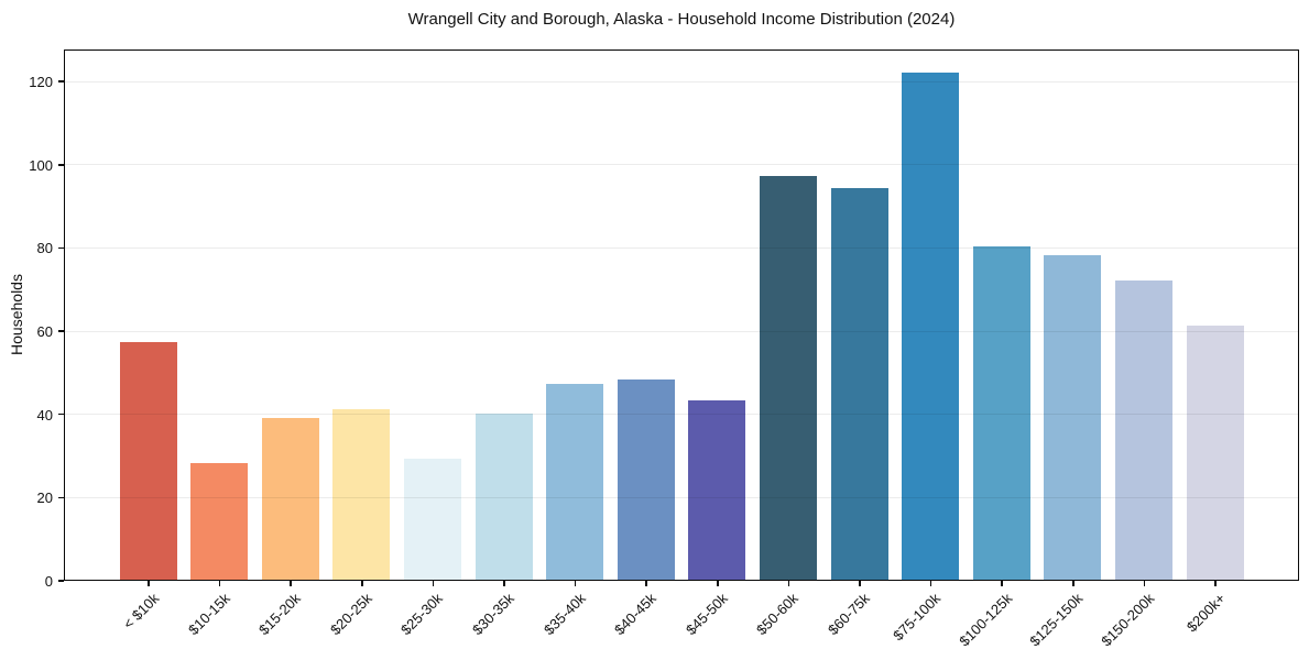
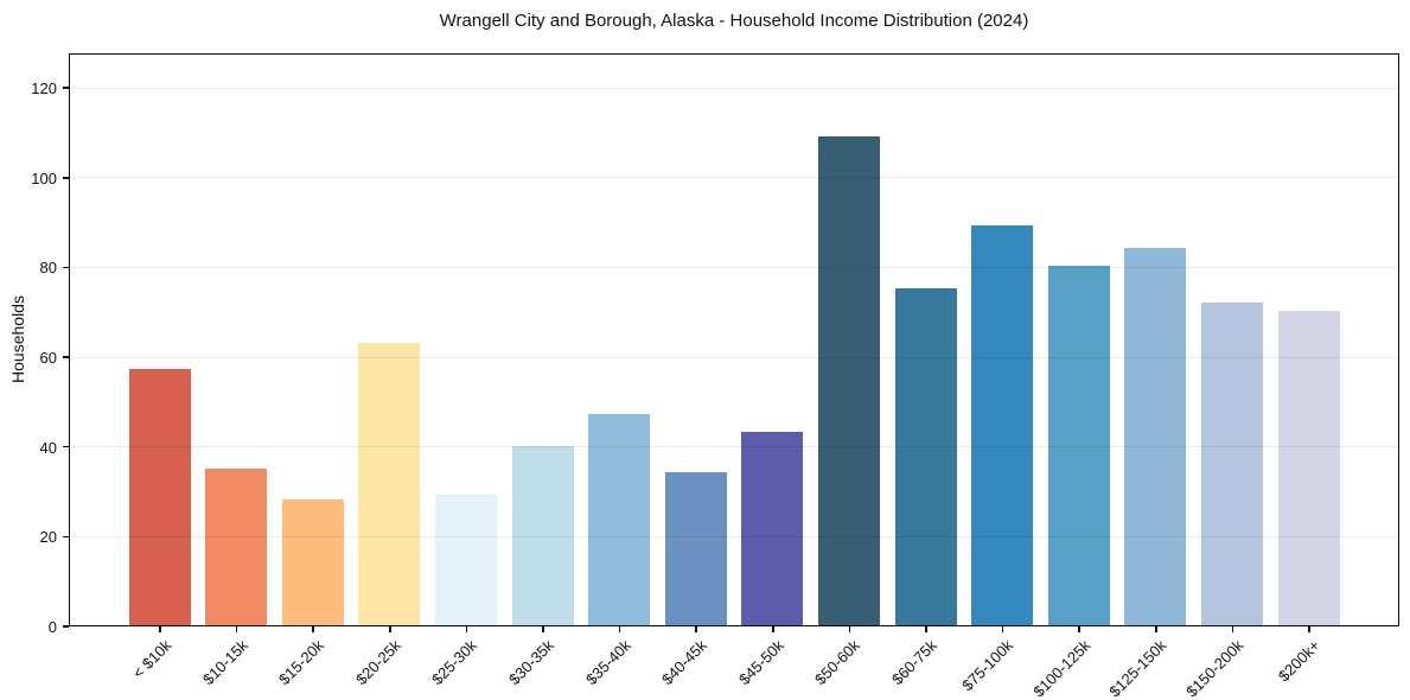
$10-15k: 28 -> 35
$15-20k: 39 -> 28
$20-25k: 41 -> 63
$40-45k: 48 -> 34
$50-60k: 97 -> 109
$60-75k: 94 -> 75
$75-100k: 122 -> 89
$125-150k: 78 -> 84
$200k+: 61 -> 70
